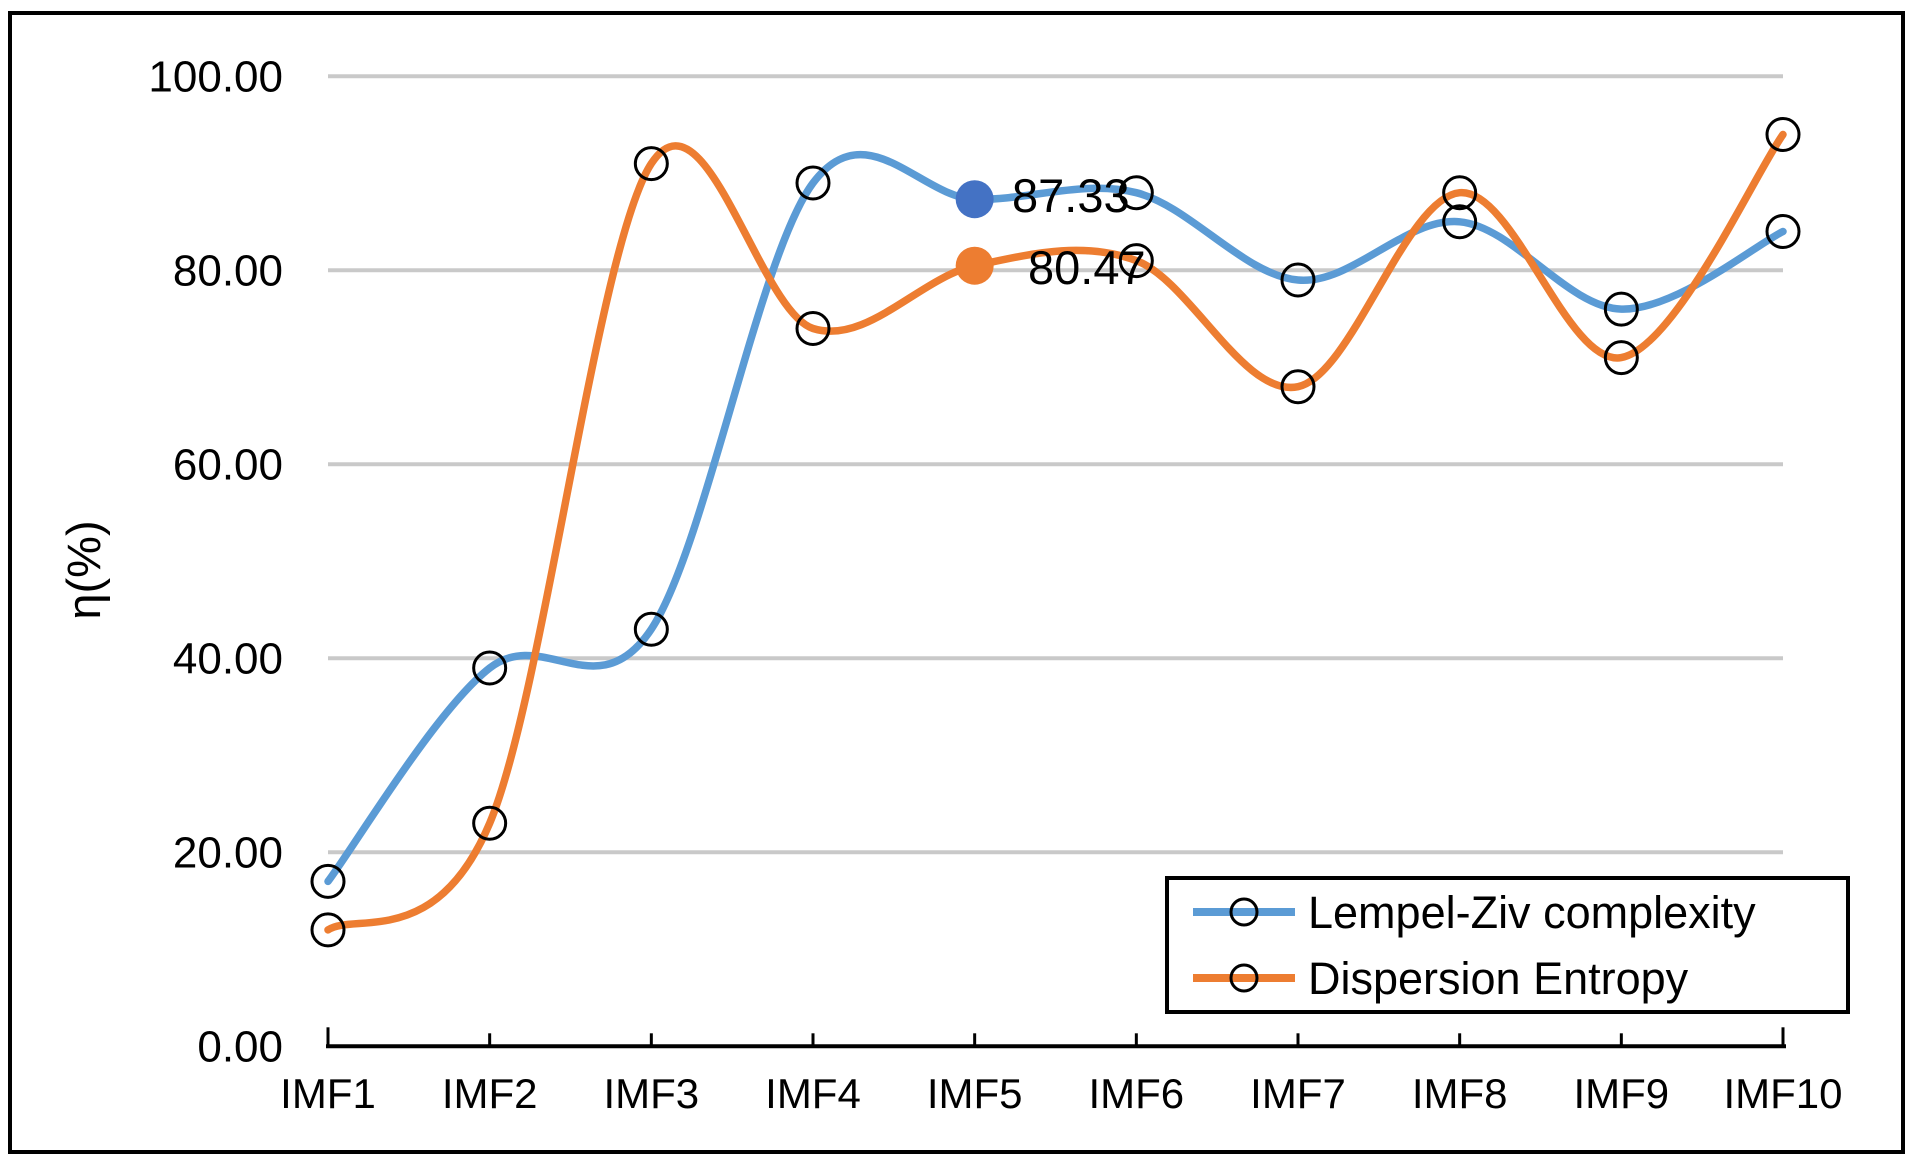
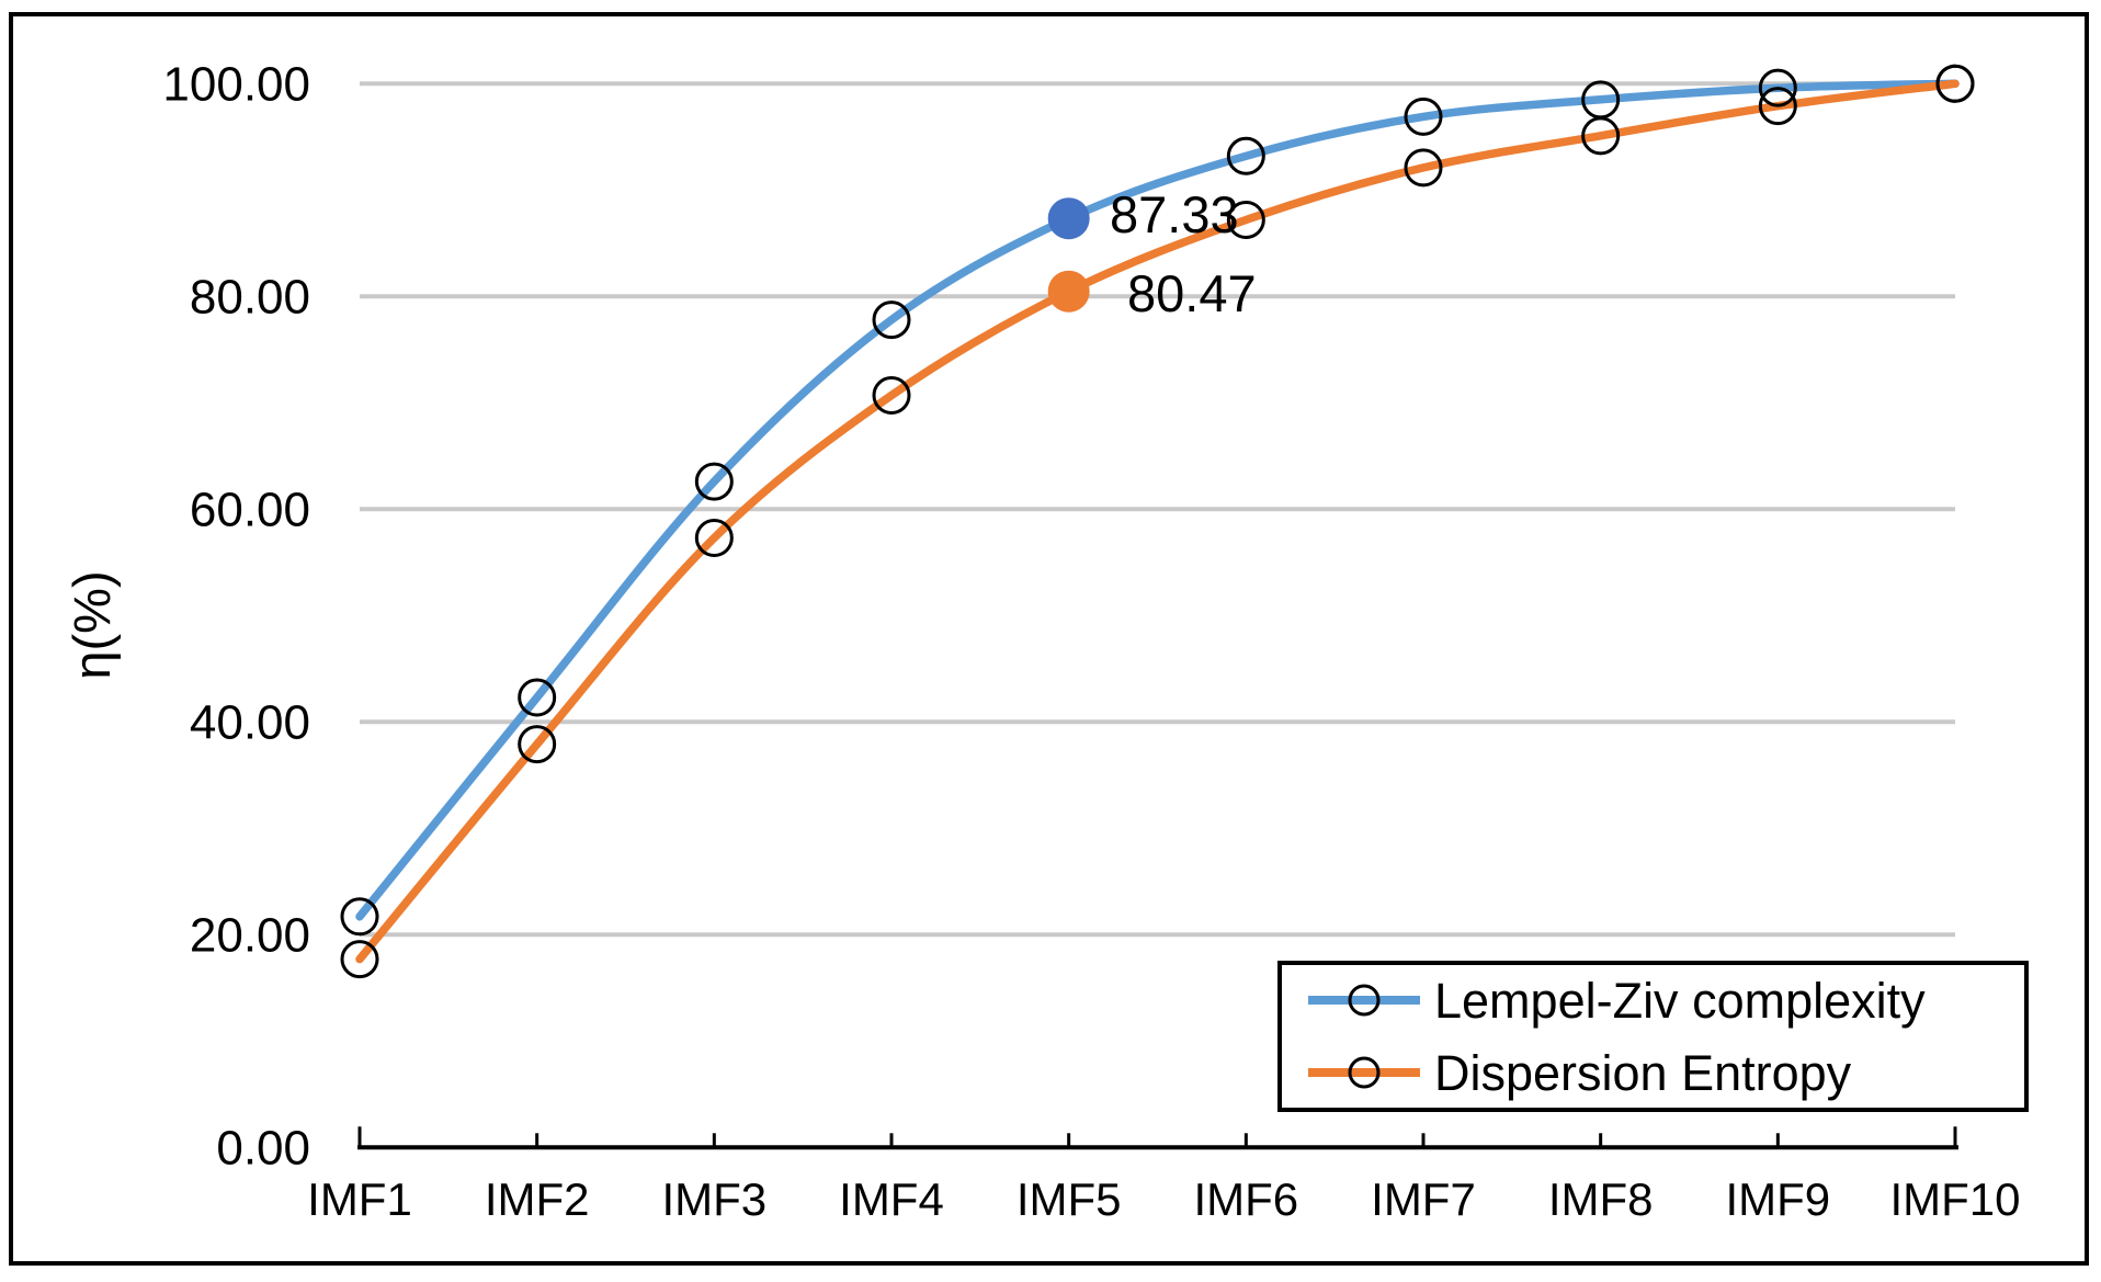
Lempel-Ziv complexity/IMF1: 17 -> 22
Dispersion Entropy/IMF1: 12 -> 18
Lempel-Ziv complexity/IMF2: 39 -> 42
Dispersion Entropy/IMF2: 23 -> 38
Lempel-Ziv complexity/IMF3: 43 -> 63
Dispersion Entropy/IMF3: 91 -> 57
Lempel-Ziv complexity/IMF4: 89 -> 78
Dispersion Entropy/IMF4: 74 -> 71
Lempel-Ziv complexity/IMF6: 88 -> 93
Dispersion Entropy/IMF6: 81 -> 87
Lempel-Ziv complexity/IMF7: 79 -> 97
Dispersion Entropy/IMF7: 68 -> 92
Lempel-Ziv complexity/IMF8: 85 -> 98
Dispersion Entropy/IMF8: 88 -> 95
Lempel-Ziv complexity/IMF9: 76 -> 100
Dispersion Entropy/IMF9: 71 -> 98
Lempel-Ziv complexity/IMF10: 84 -> 100
Dispersion Entropy/IMF10: 94 -> 100
